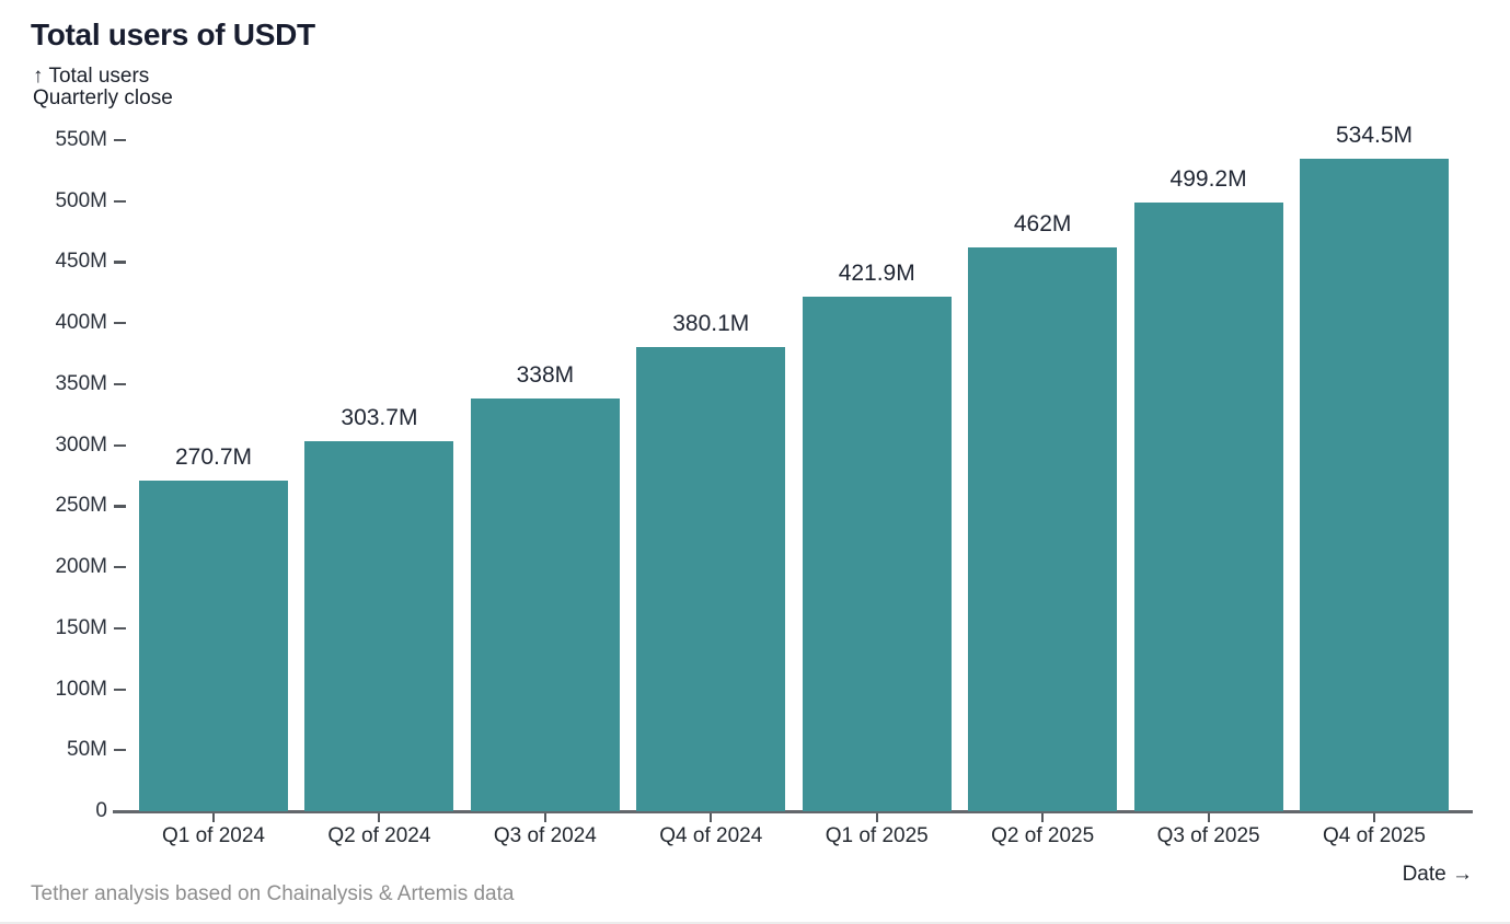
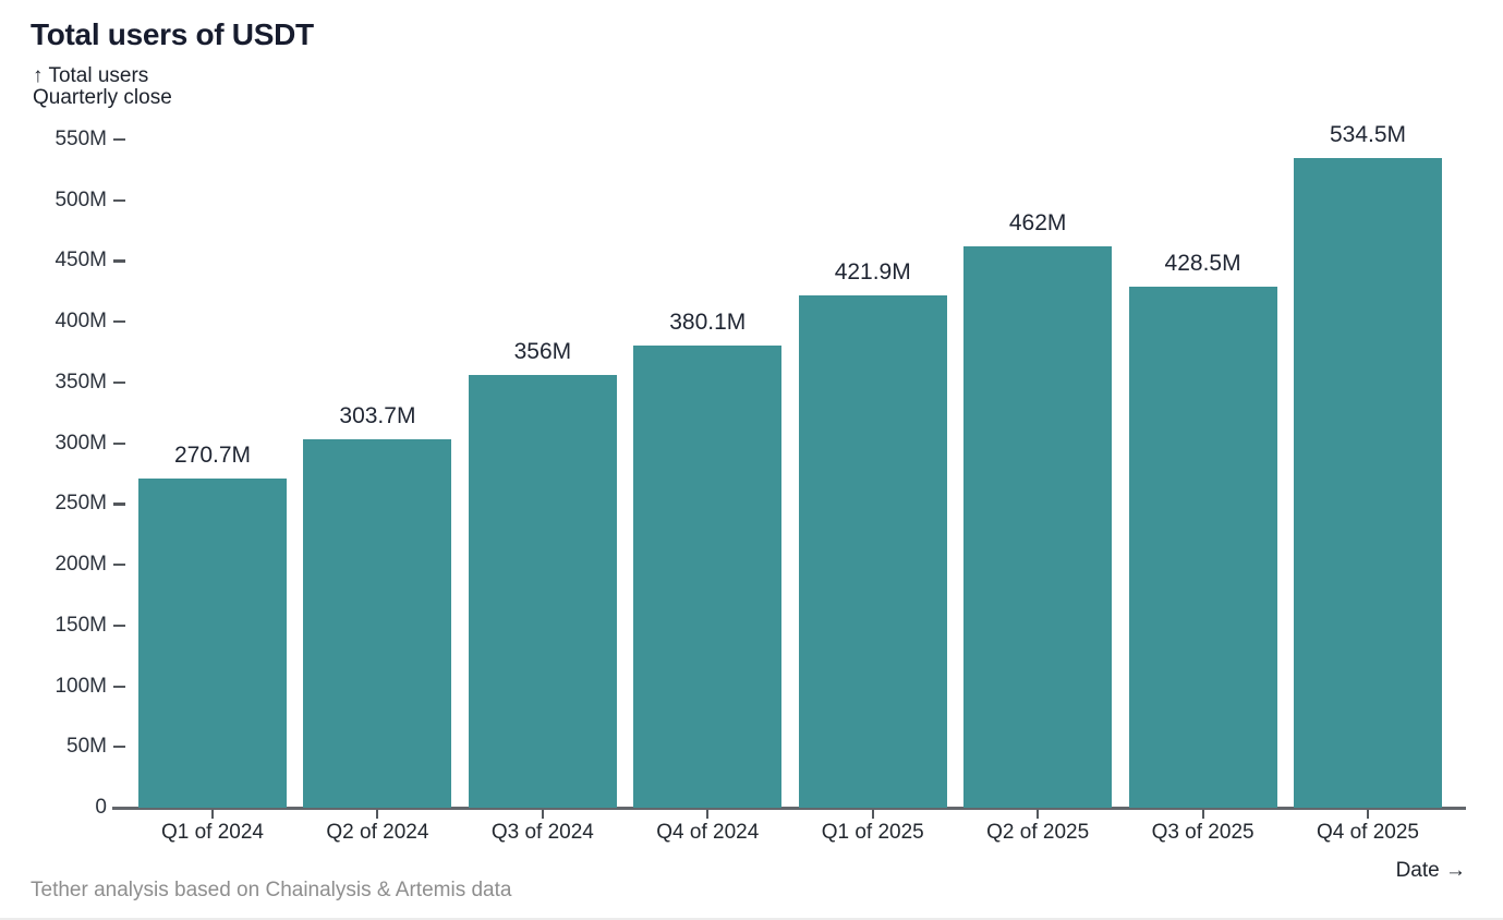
Q3 of 2024: 338M -> 356M
Q3 of 2025: 499.2M -> 428.5M
